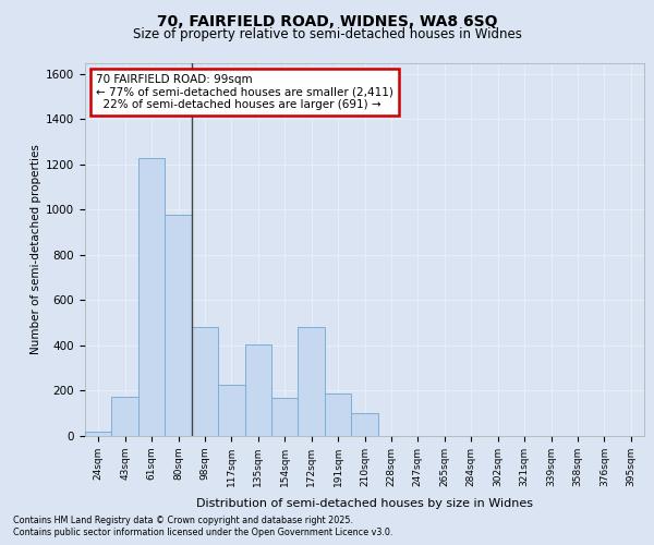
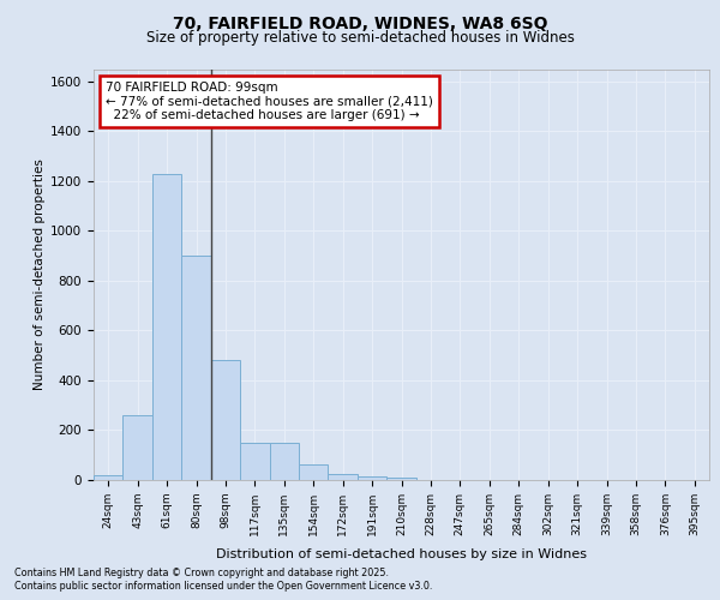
43sqm: 175 -> 260
80sqm: 980 -> 900
117sqm: 225 -> 150
135sqm: 405 -> 150
154sqm: 170 -> 65
172sqm: 480 -> 25
191sqm: 190 -> 15
210sqm: 100 -> 10
